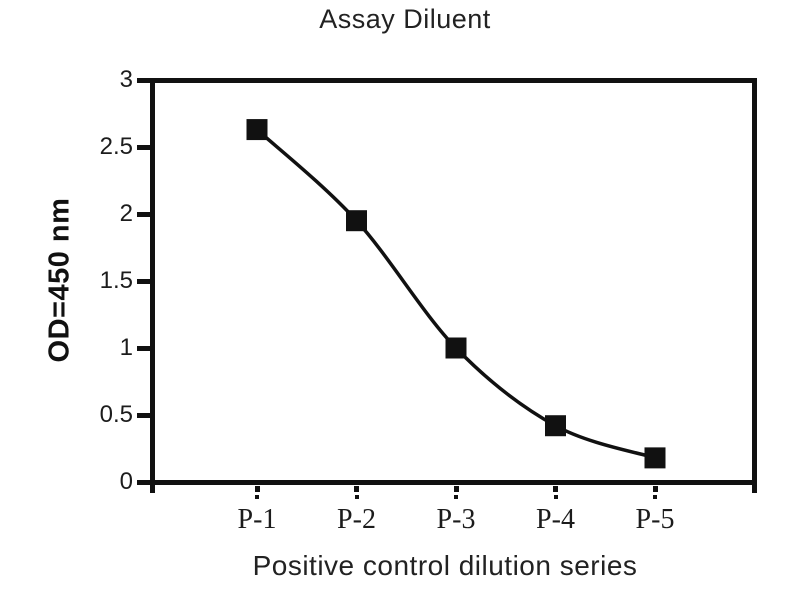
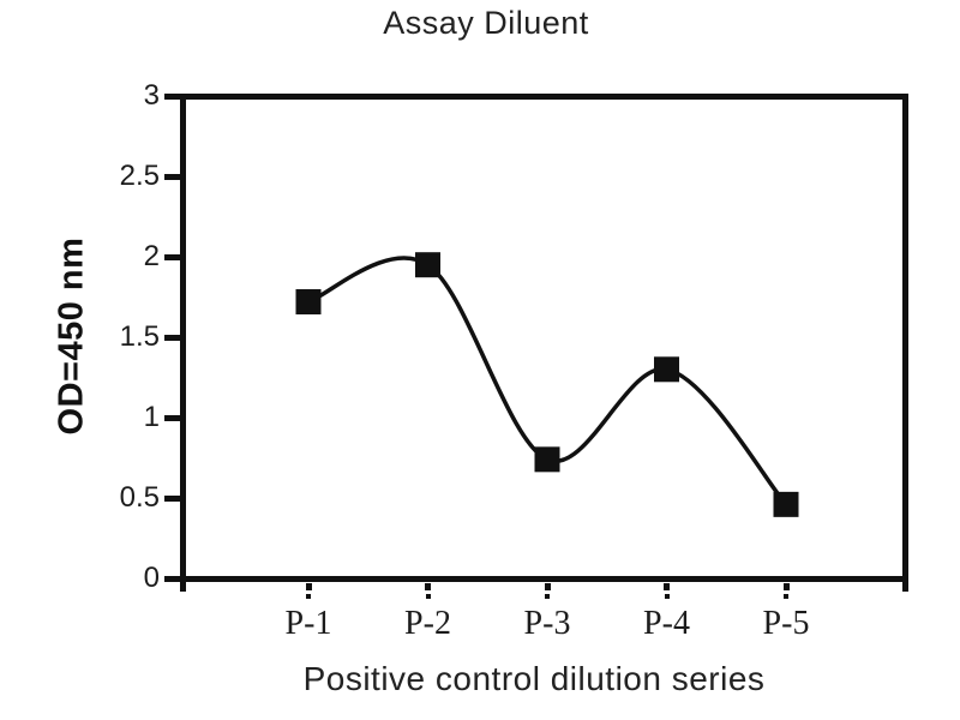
P-1: 2.63 -> 1.72
P-3: 1.00 -> 0.74
P-4: 0.42 -> 1.30
P-5: 0.18 -> 0.46
